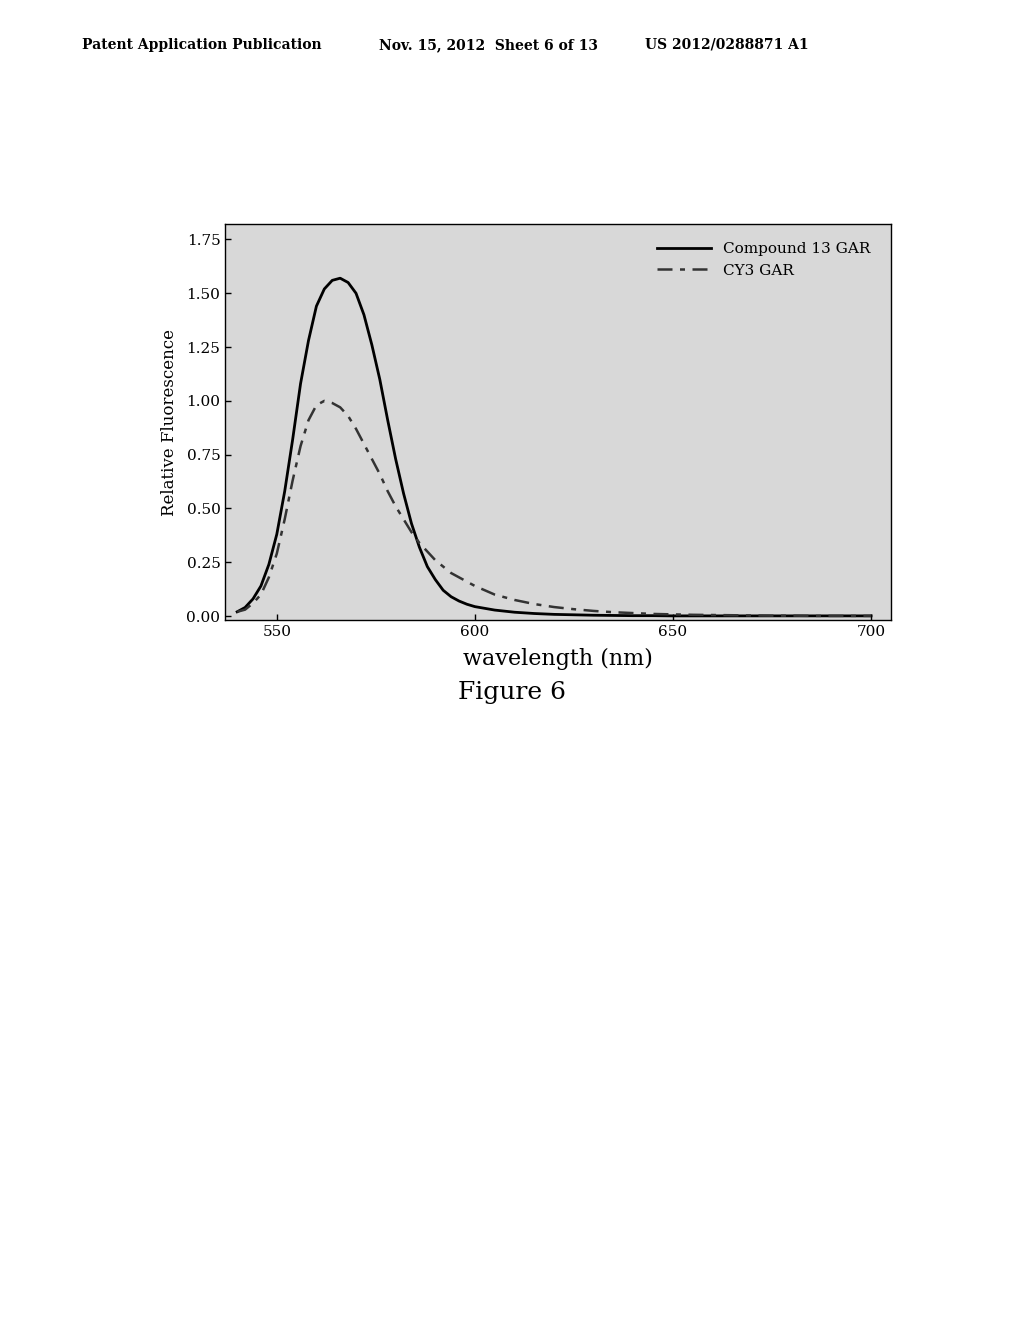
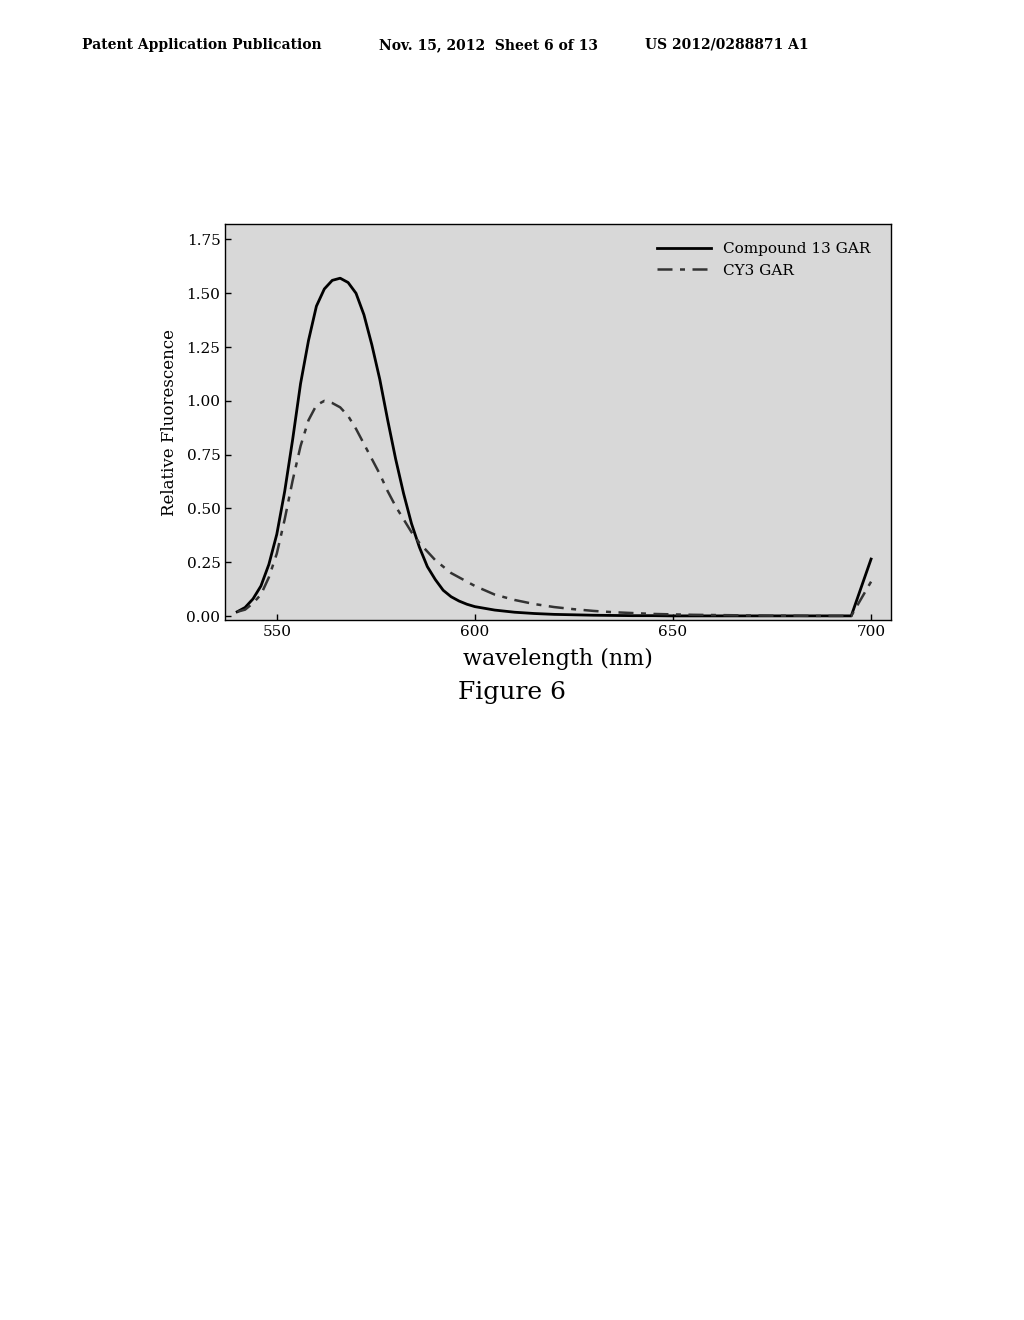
Compound 13 GAR/700: 0.001 -> 0.265
CY3 GAR/700: 0.001 -> 0.160
